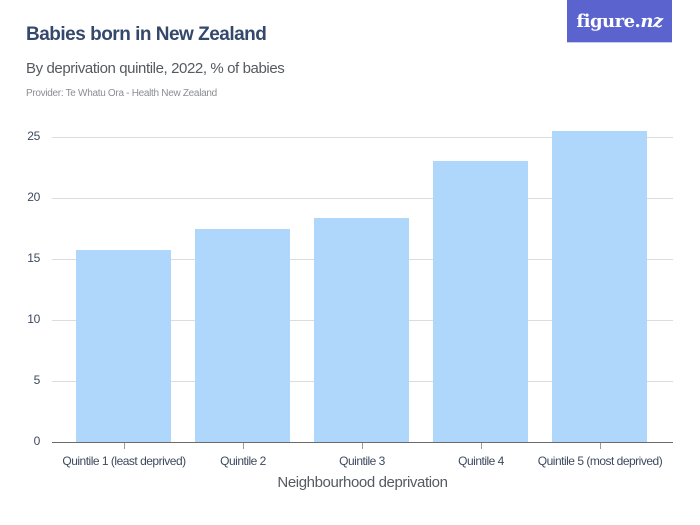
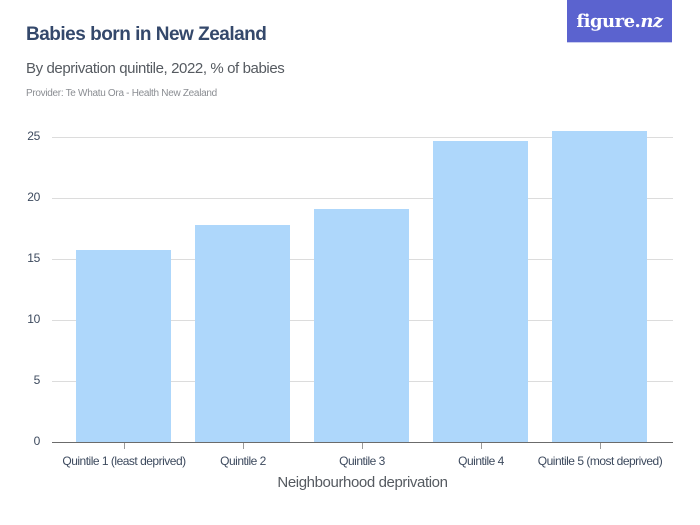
Quintile 2: 17.5 -> 17.8
Quintile 3: 18.4 -> 19.1
Quintile 4: 23.0 -> 24.7
